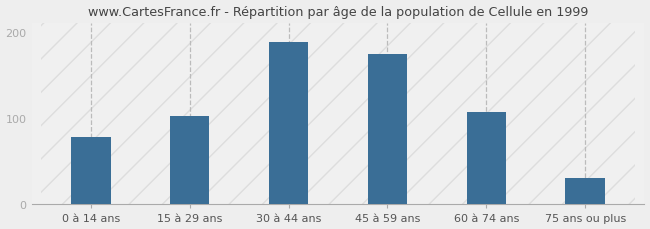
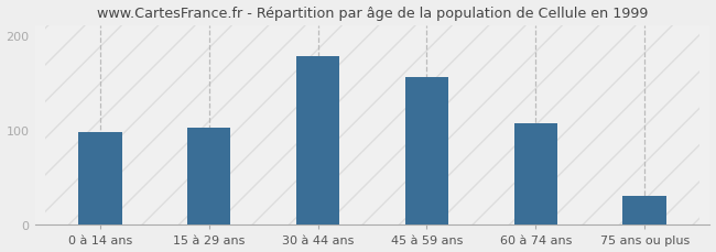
0 à 14 ans: 78 -> 98
30 à 44 ans: 188 -> 178
45 à 59 ans: 174 -> 155
